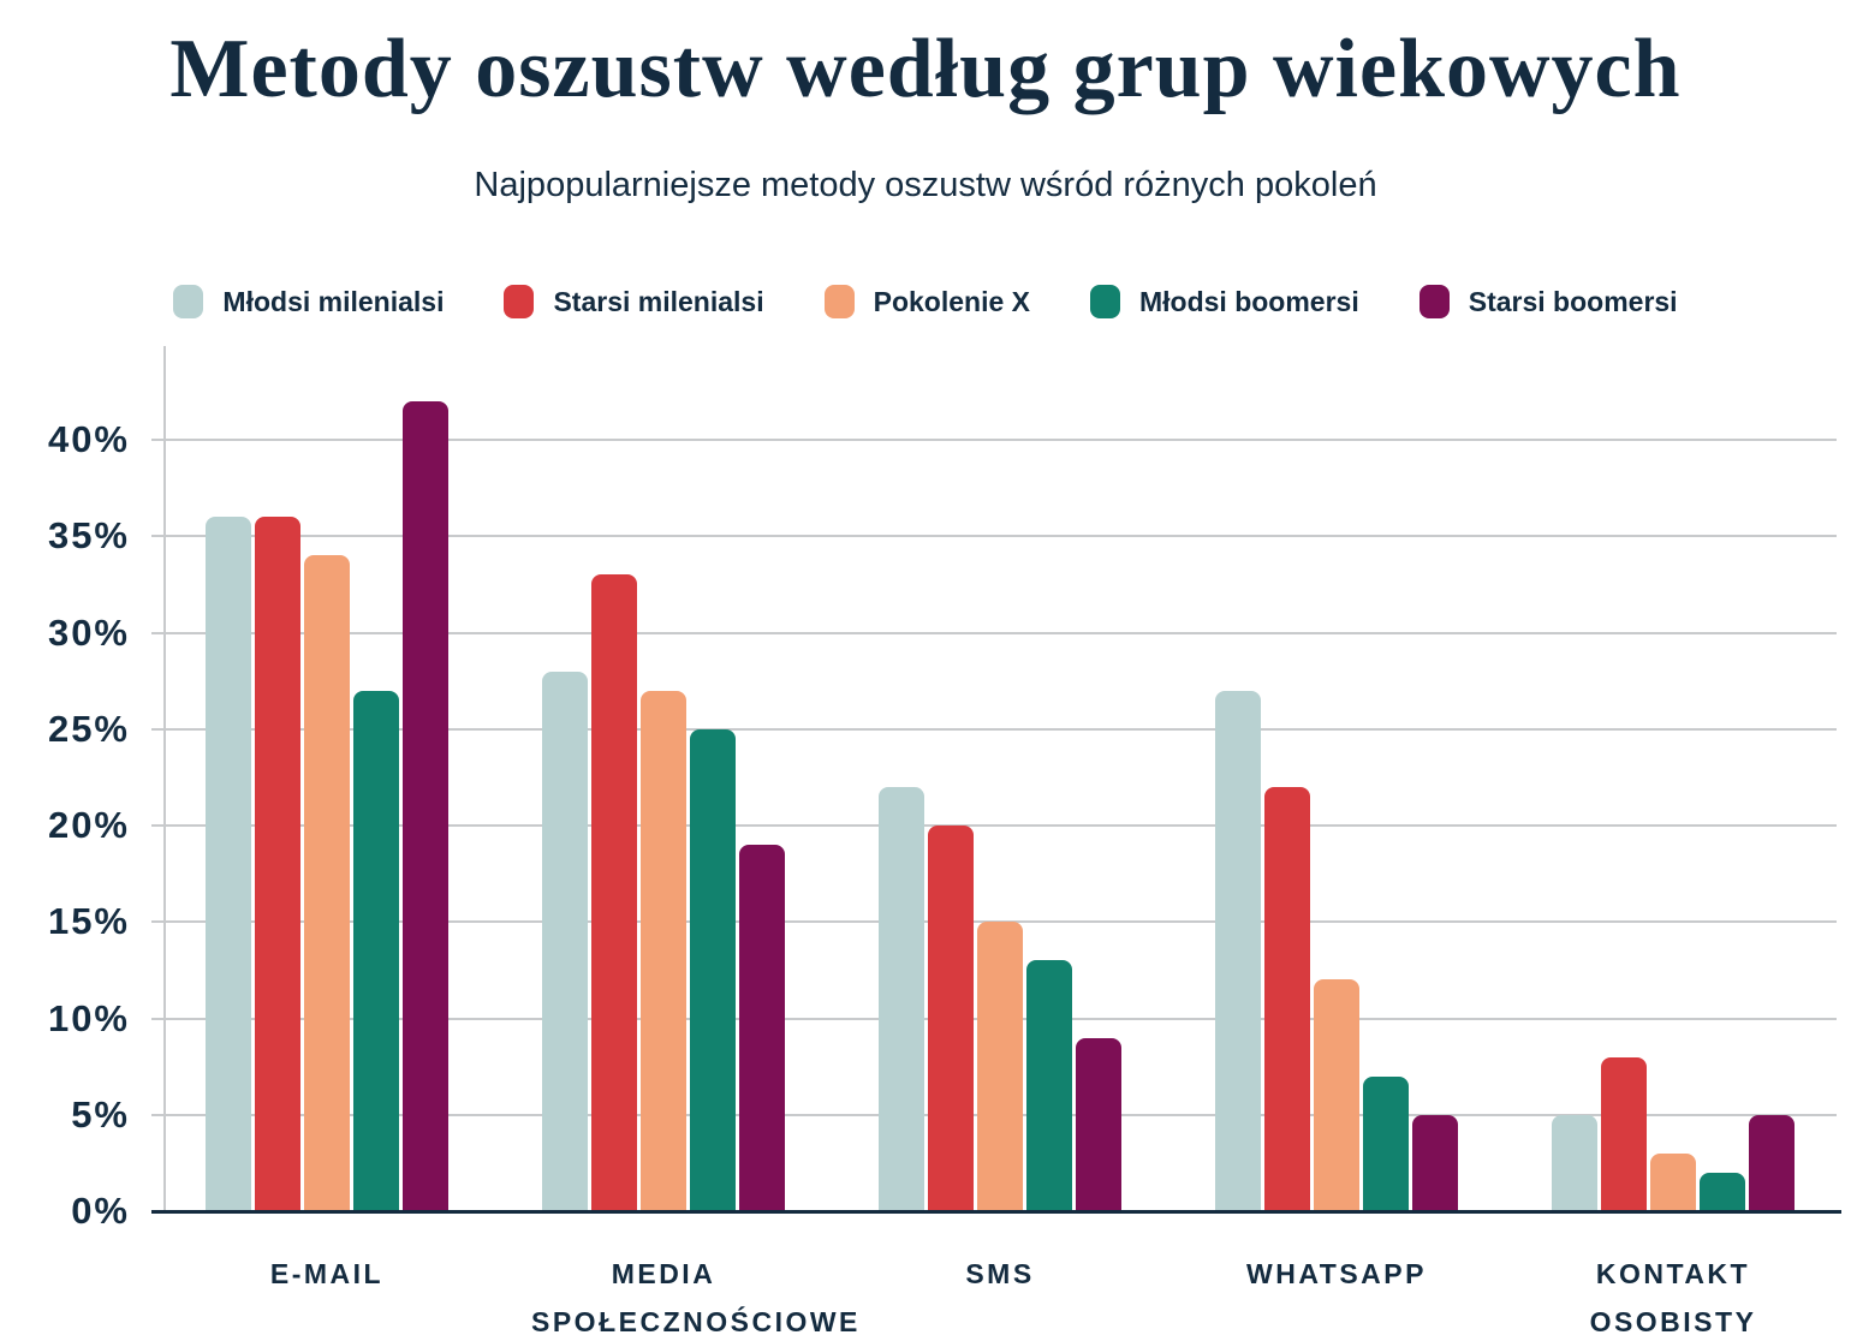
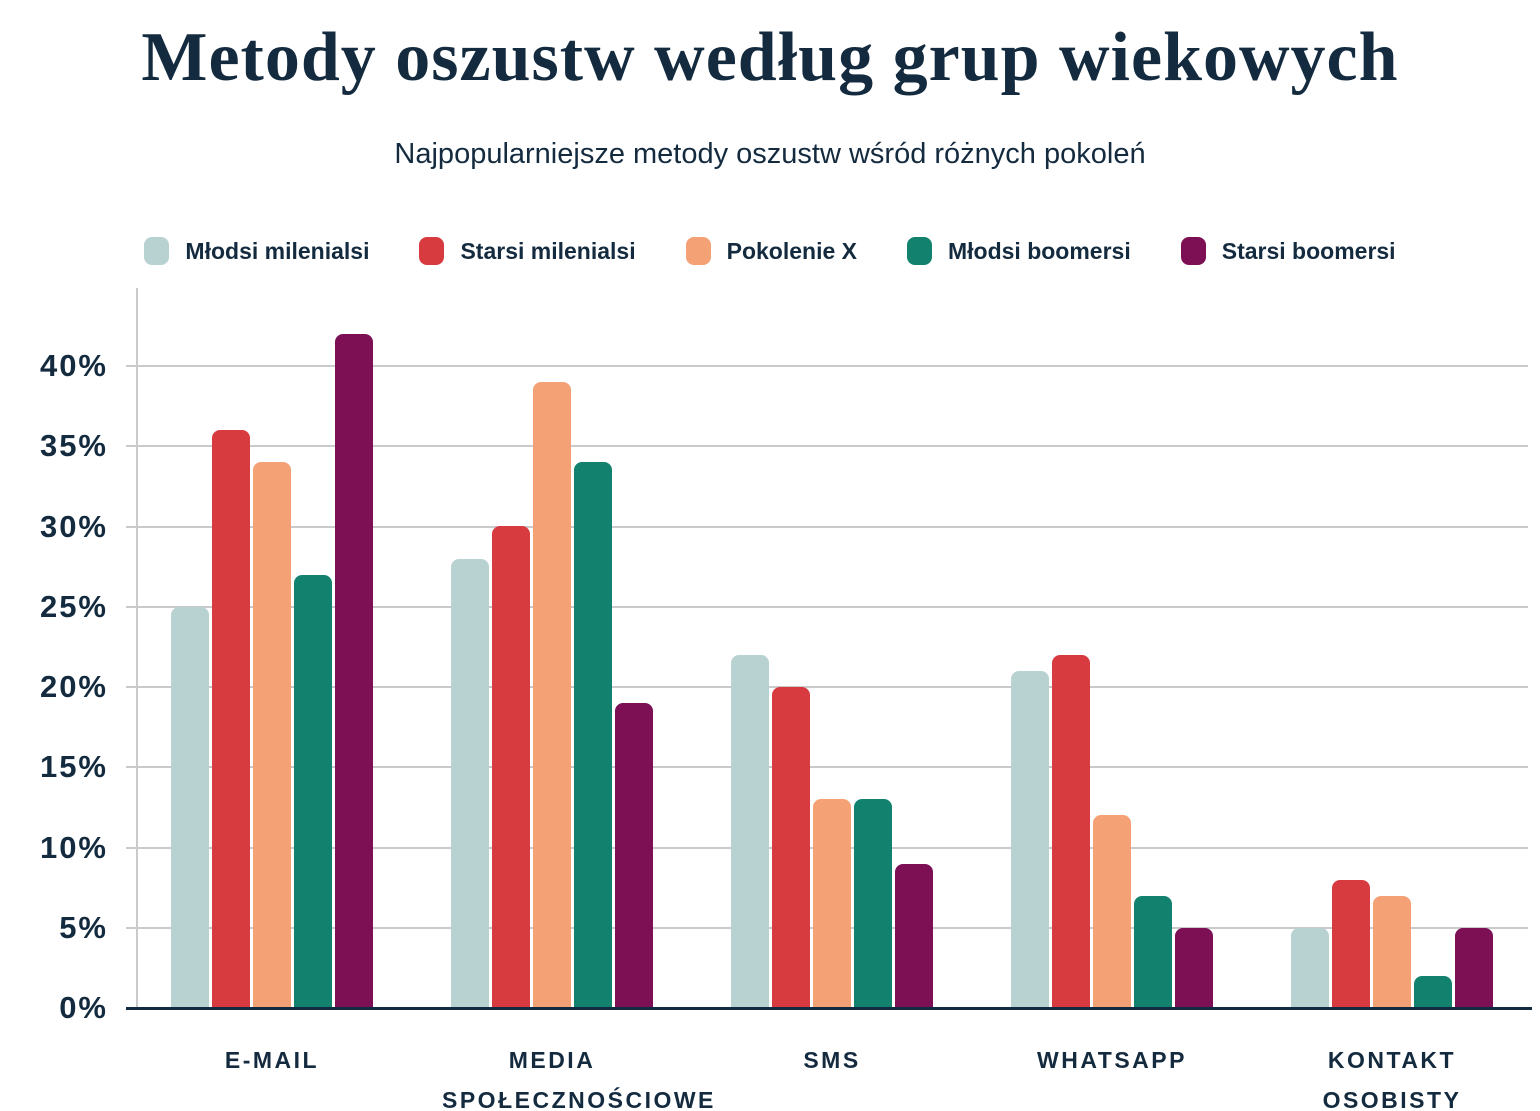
Młodsi milenialsi/E-MAIL: 36% -> 25%
Starsi milenialsi/MEDIA SPOŁECZNOŚCIOWE: 33% -> 30%
Pokolenie X/MEDIA SPOŁECZNOŚCIOWE: 27% -> 39%
Młodsi boomersi/MEDIA SPOŁECZNOŚCIOWE: 25% -> 34%
Pokolenie X/SMS: 15% -> 13%
Młodsi milenialsi/WHATSAPP: 27% -> 21%
Pokolenie X/KONTAKT OSOBISTY: 3% -> 7%
